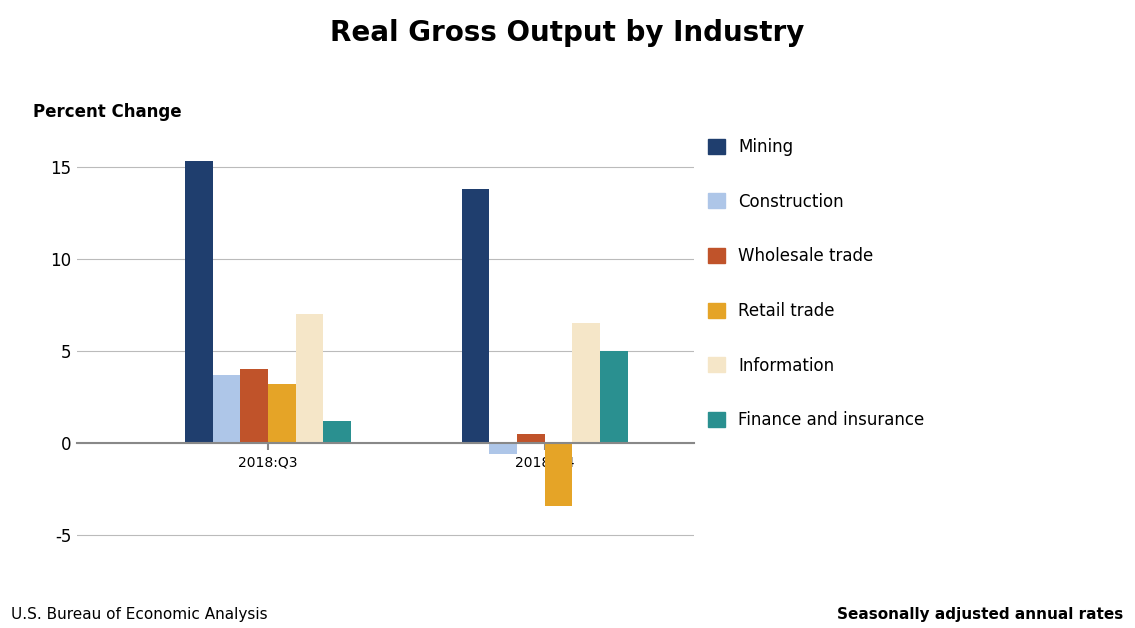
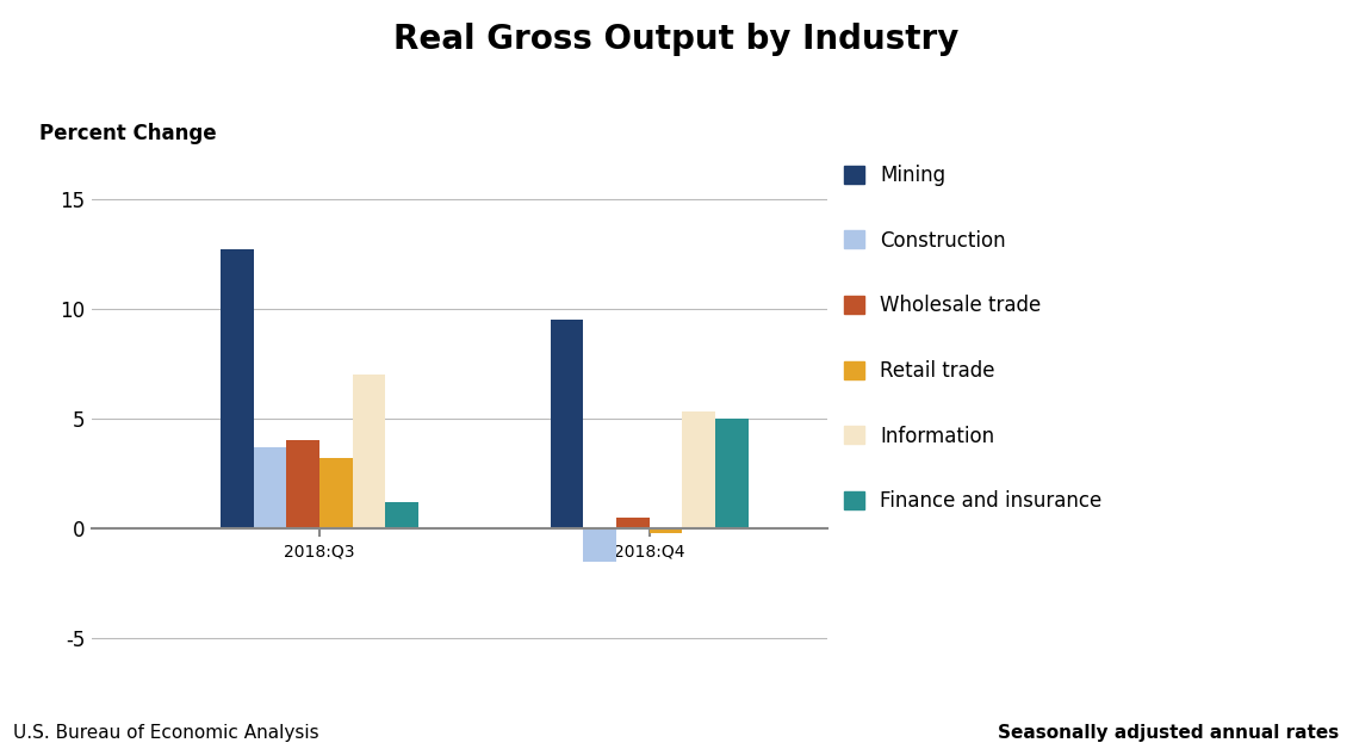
Mining/2018:Q3: 15.3 -> 12.7
Mining/2018:Q4: 13.8 -> 9.5
Construction/2018:Q4: -0.6 -> -1.5
Retail trade/2018:Q4: -3.4 -> -0.2
Information/2018:Q4: 6.5 -> 5.3
